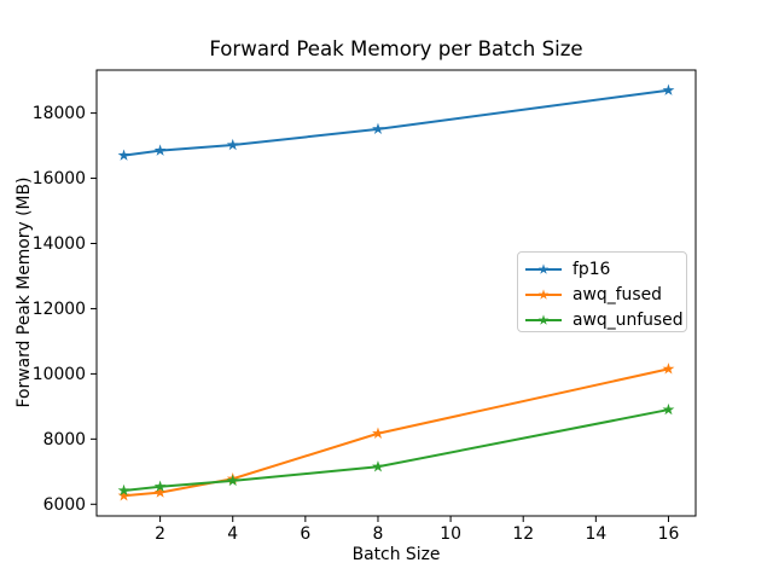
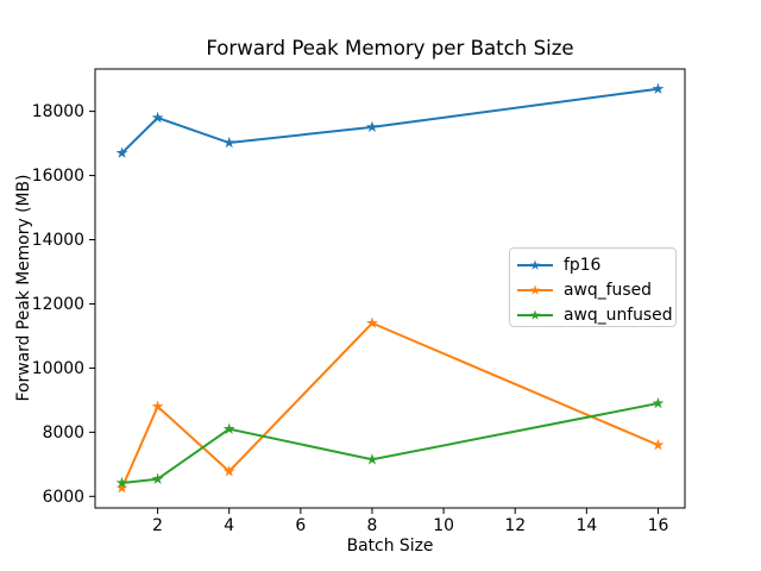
fp16/2: 16800 -> 17800
awq_fused/2: 6400 -> 8800
awq_unfused/4: 6700 -> 8100
awq_fused/8: 8200 -> 11400
awq_fused/16: 10200 -> 7600
